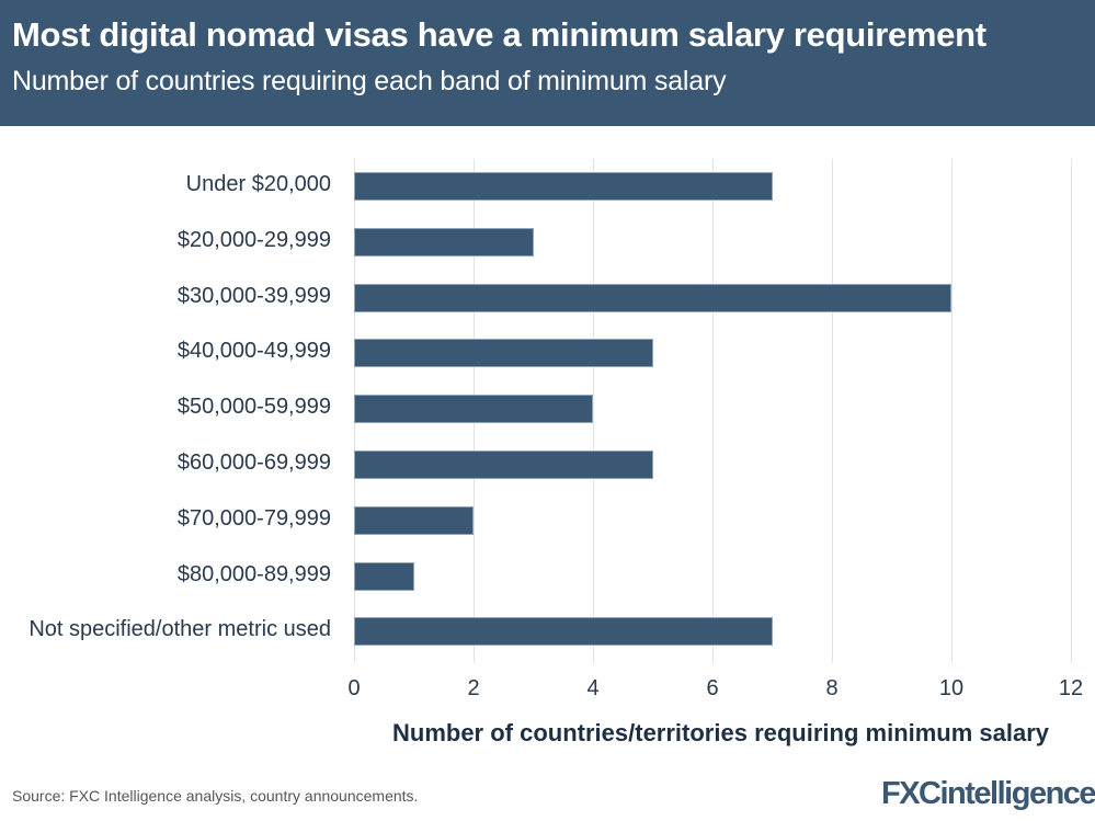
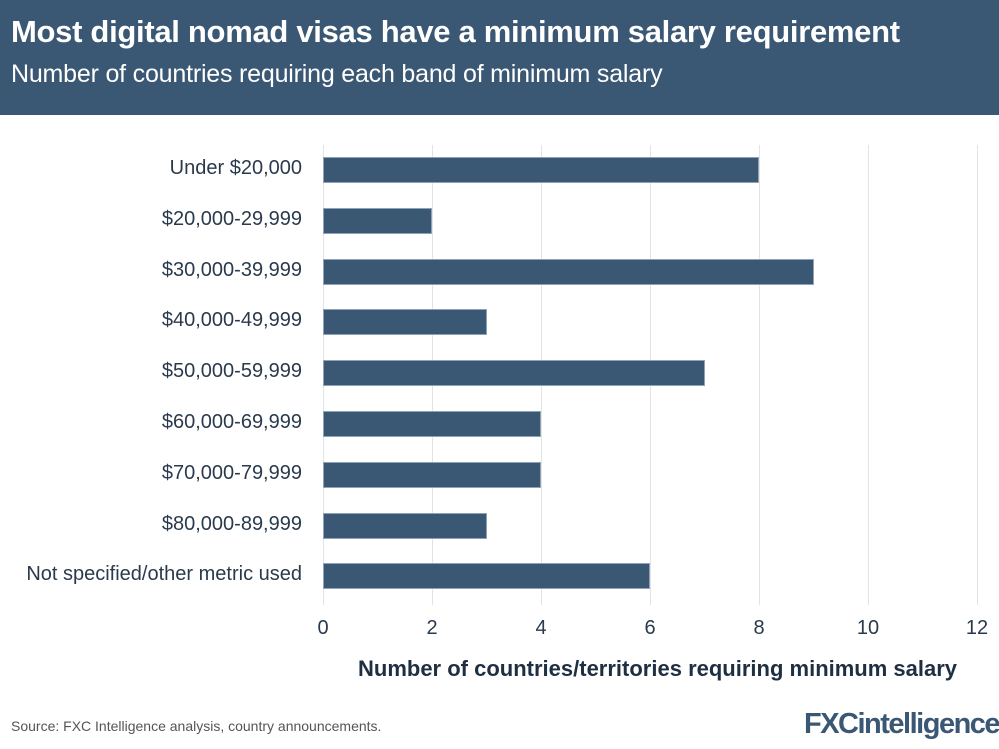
Under $20,000: 7 -> 8
$20,000-29,999: 3 -> 2
$30,000-39,999: 10 -> 9
$40,000-49,999: 5 -> 3
$50,000-59,999: 4 -> 7
$60,000-69,999: 5 -> 4
$70,000-79,999: 2 -> 4
$80,000-89,999: 1 -> 3
Not specified/other metric used: 7 -> 6
